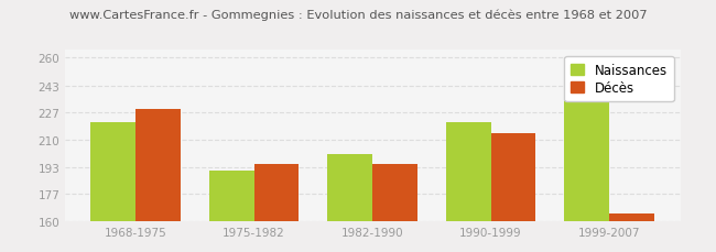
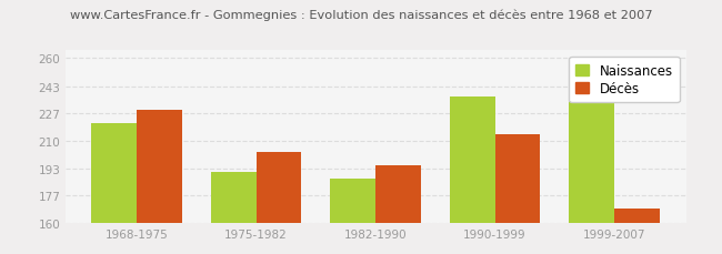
Décès/1975-1982: 195 -> 203
Naissances/1982-1990: 201 -> 187
Naissances/1990-1999: 221 -> 237
Décès/1999-2007: 165 -> 169
